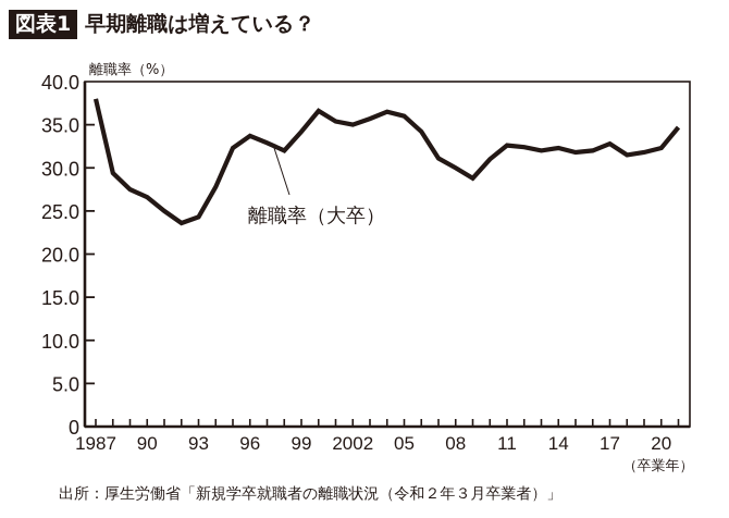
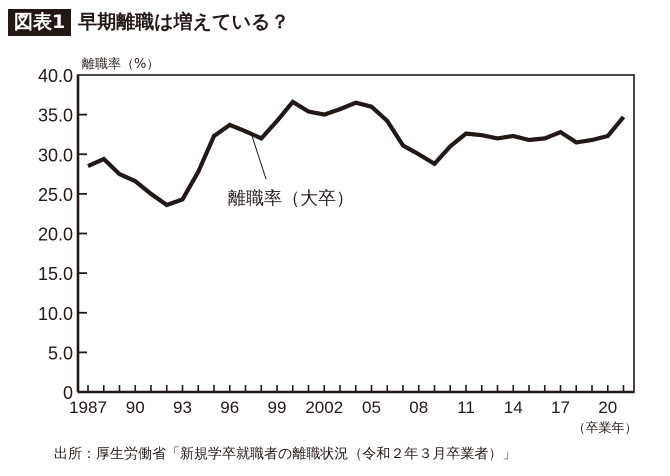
1987: 38 -> 28
